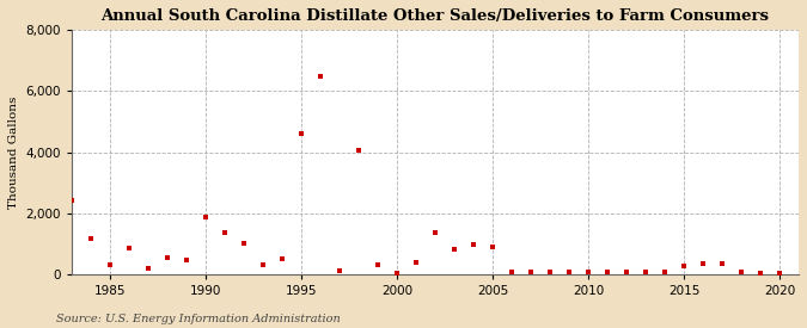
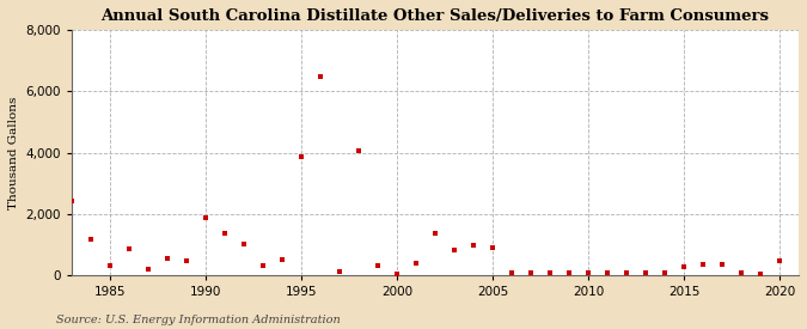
1995: 4,600 -> 3,850
2020: 30 -> 450
